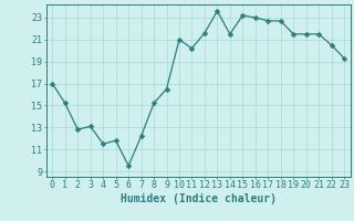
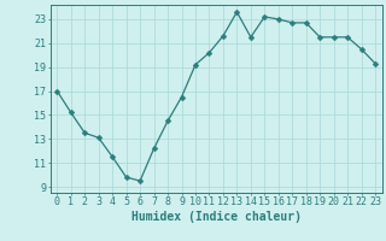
2: 12.8 -> 13.5
5: 11.8 -> 9.8
8: 15.2 -> 14.5
10: 21.0 -> 19.2
